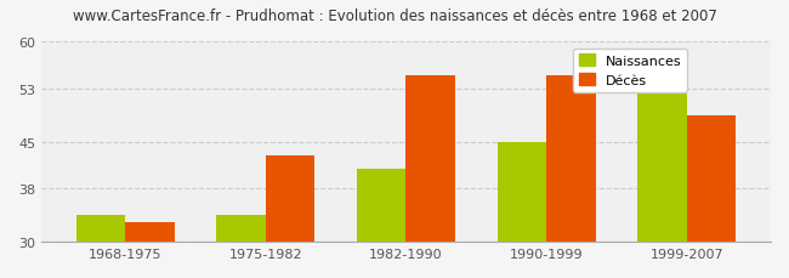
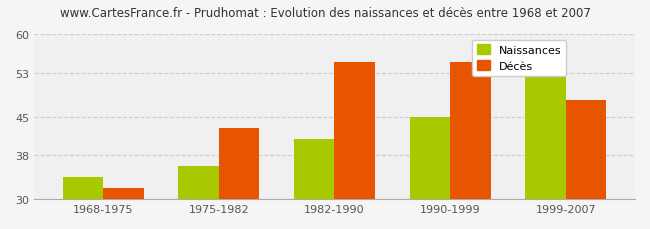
Décès/1968-1975: 33 -> 32
Naissances/1975-1982: 34 -> 36
Décès/1999-2007: 49 -> 48
